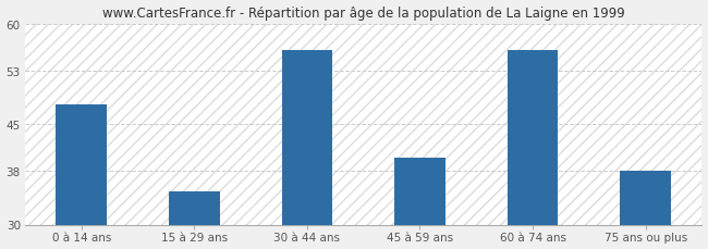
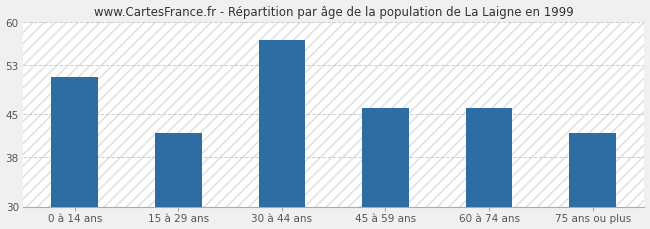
0 à 14 ans: 48 -> 51
15 à 29 ans: 35 -> 42
30 à 44 ans: 56 -> 57
45 à 59 ans: 40 -> 46
60 à 74 ans: 56 -> 46
75 ans ou plus: 38 -> 42
